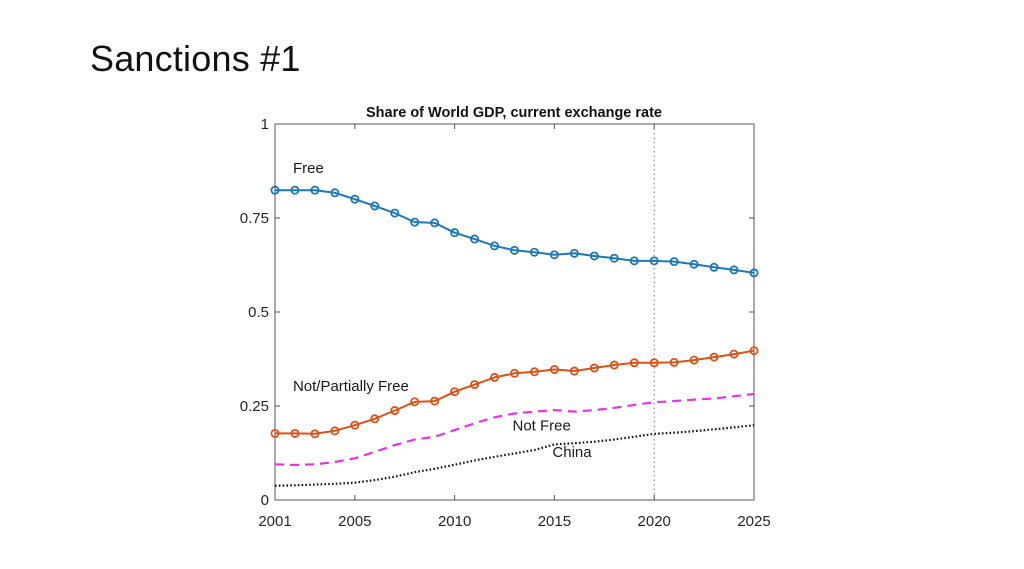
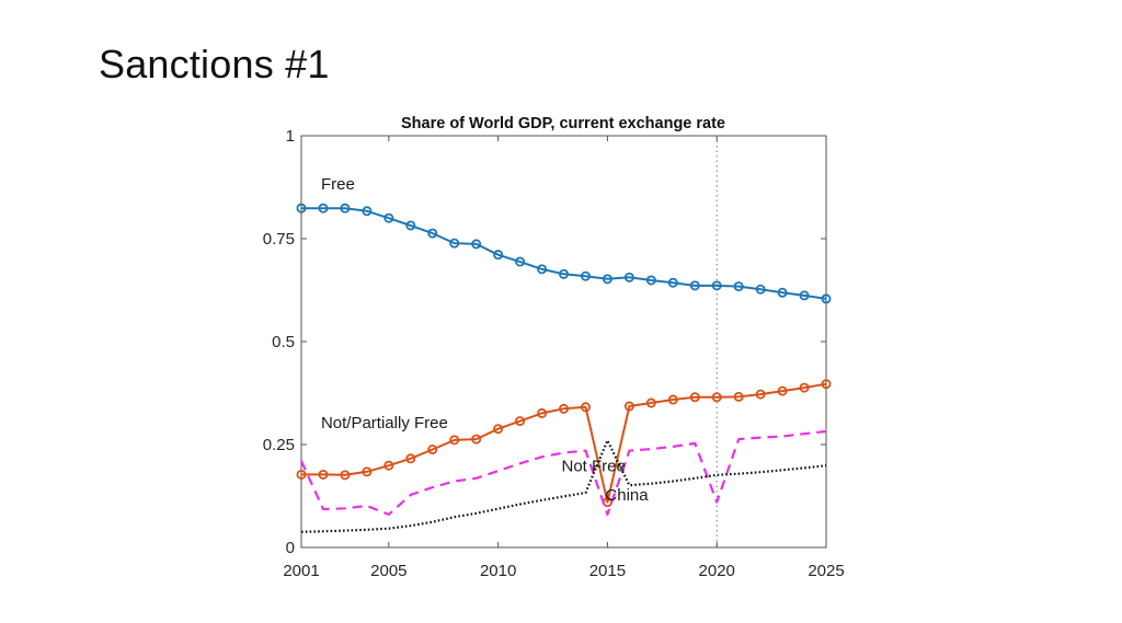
Not Free/2001: 0.10 -> 0.21
Not Free/2005: 0.11 -> 0.08
Not/Partially Free/2015: 0.35 -> 0.11
Not Free/2015: 0.24 -> 0.08
China/2015: 0.15 -> 0.26
Not Free/2020: 0.26 -> 0.11
